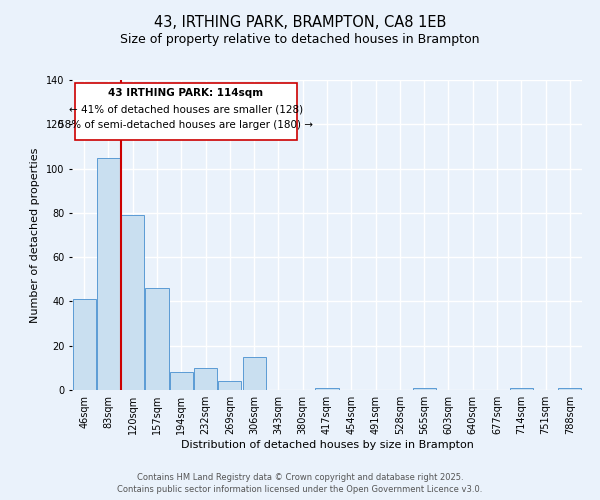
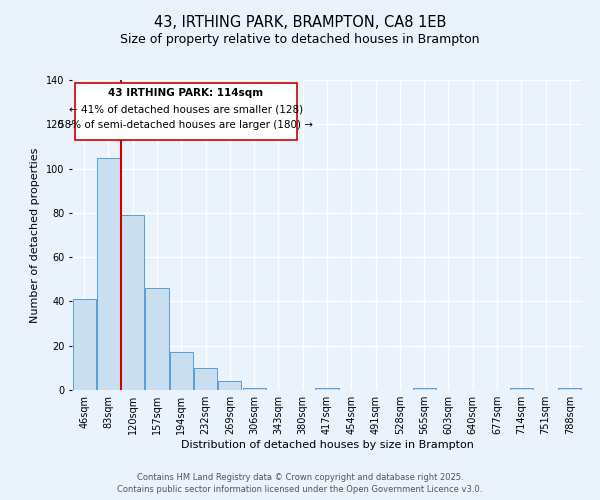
194sqm: 8 -> 17
306sqm: 15 -> 1
